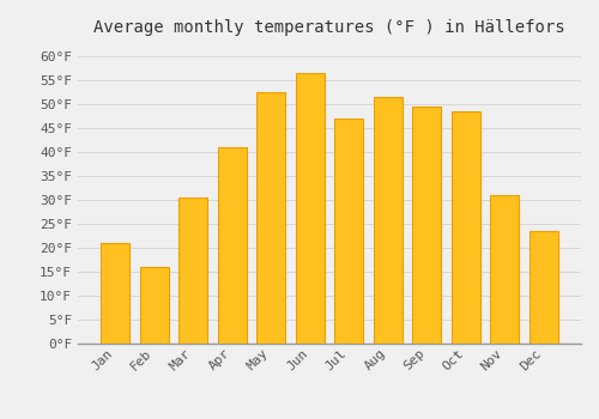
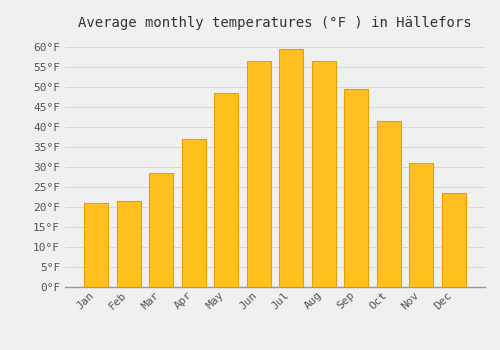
Feb: 16.0°F -> 21.5°F
Mar: 30.5°F -> 28.5°F
Apr: 41.0°F -> 37.0°F
May: 52.5°F -> 48.5°F
Jul: 47.0°F -> 59.5°F
Aug: 51.5°F -> 56.5°F
Oct: 48.5°F -> 41.5°F
